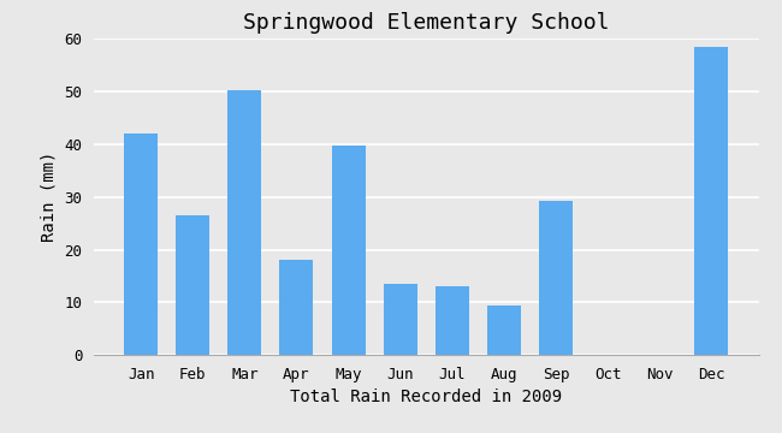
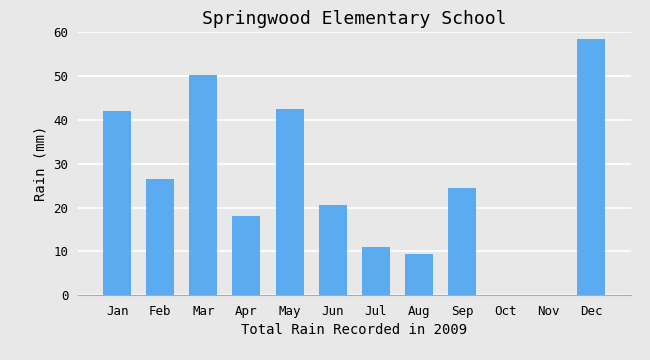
May: 39.7 -> 42.5
Jun: 13.5 -> 20.5
Jul: 13.0 -> 11.0
Sep: 29.3 -> 24.5
